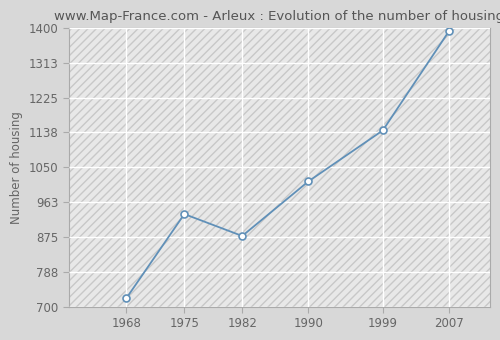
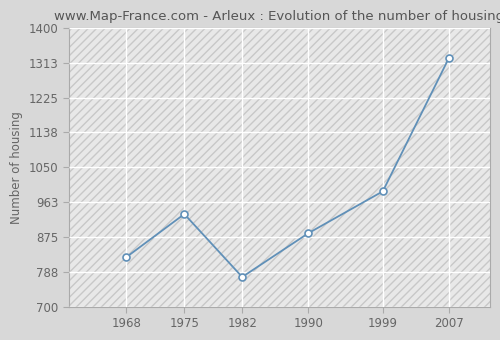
1968: 722 -> 825
1982: 878 -> 775
1990: 1015 -> 885
1999: 1143 -> 990
2007: 1392 -> 1325
